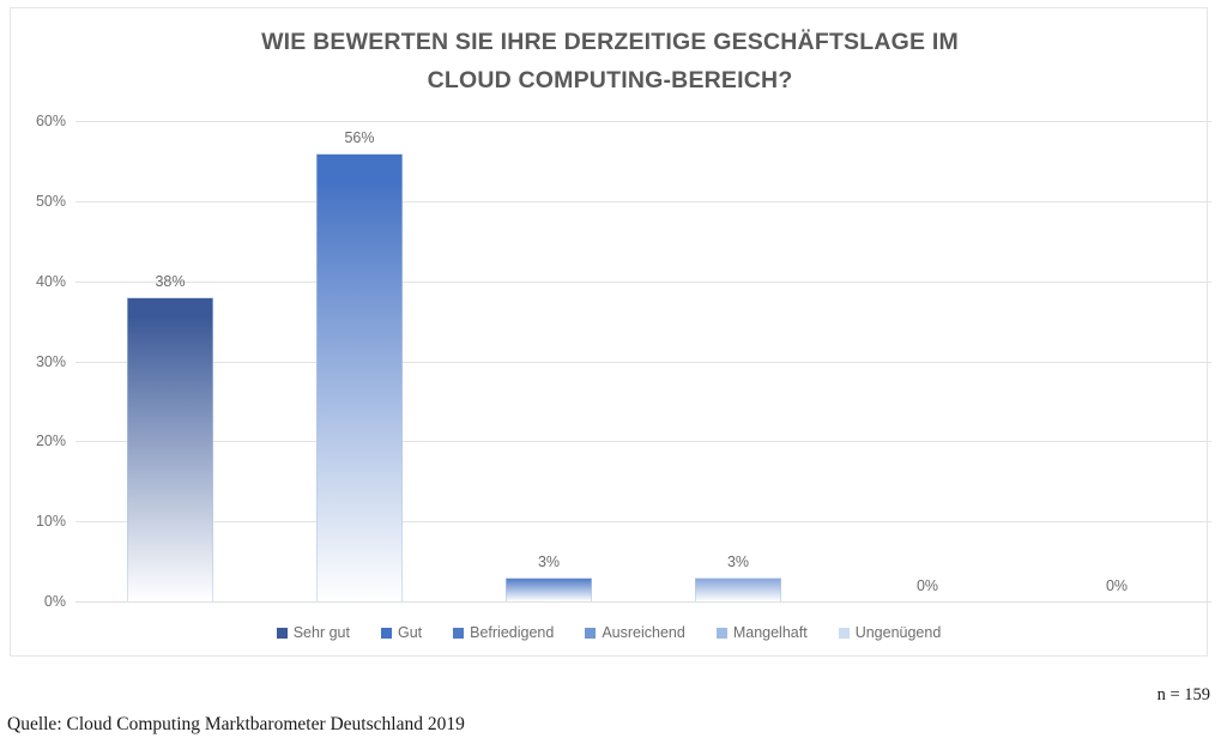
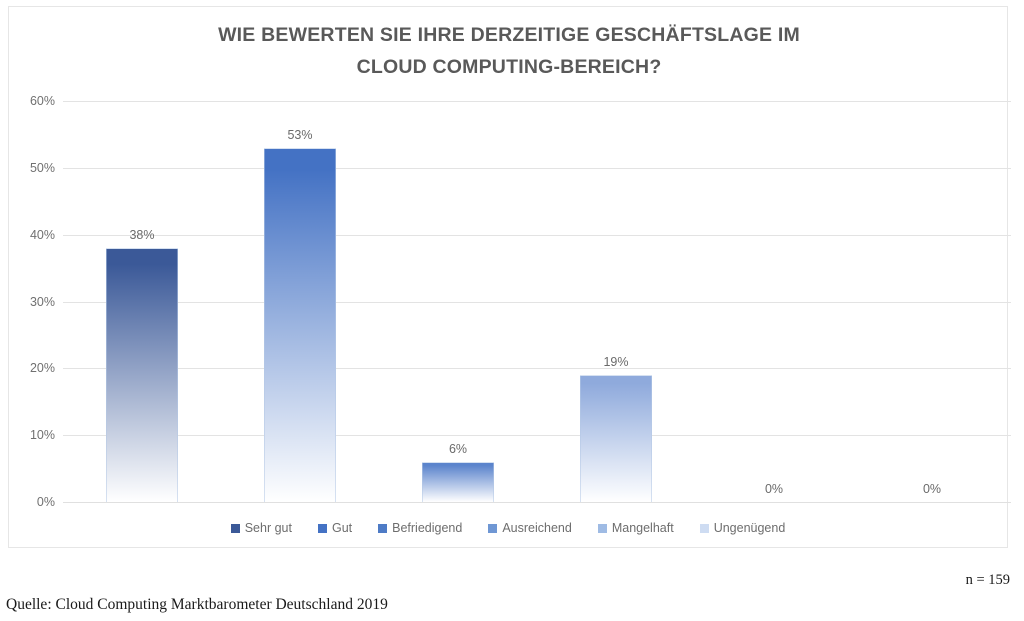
Gut: 56% -> 53%
Befriedigend: 3% -> 6%
Ausreichend: 3% -> 19%
